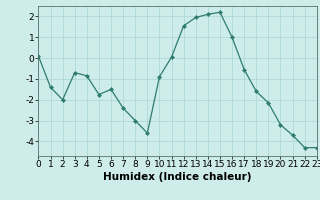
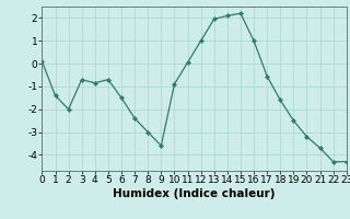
5: -1.75 -> -0.70
12: 1.55 -> 1.00
19: -2.15 -> -2.50
